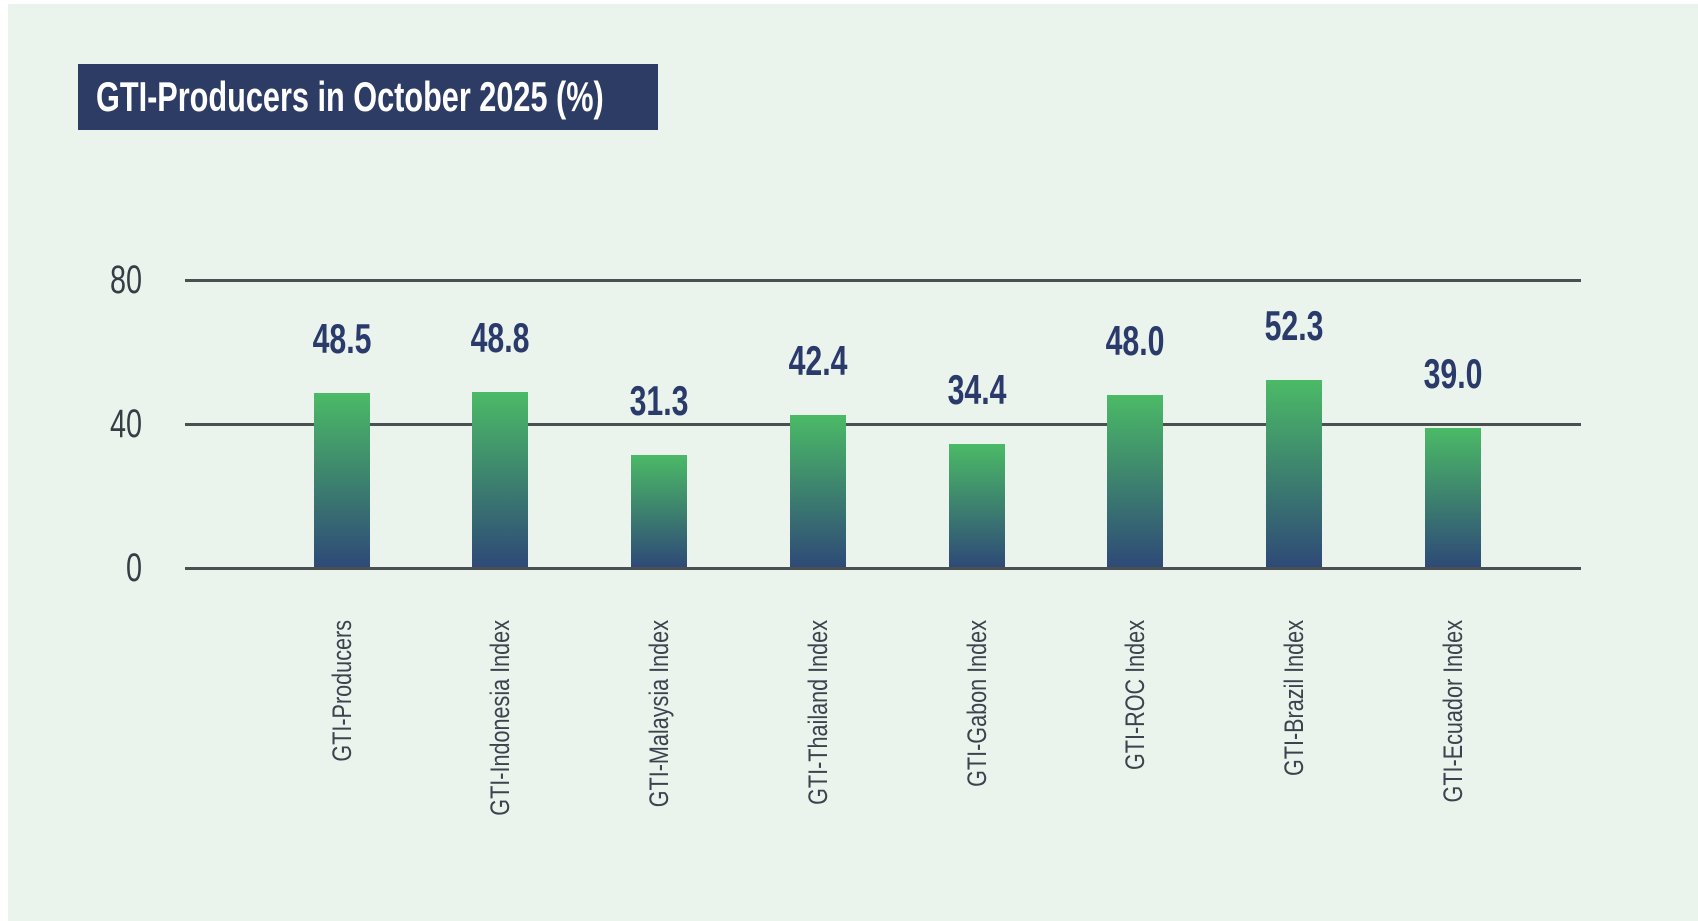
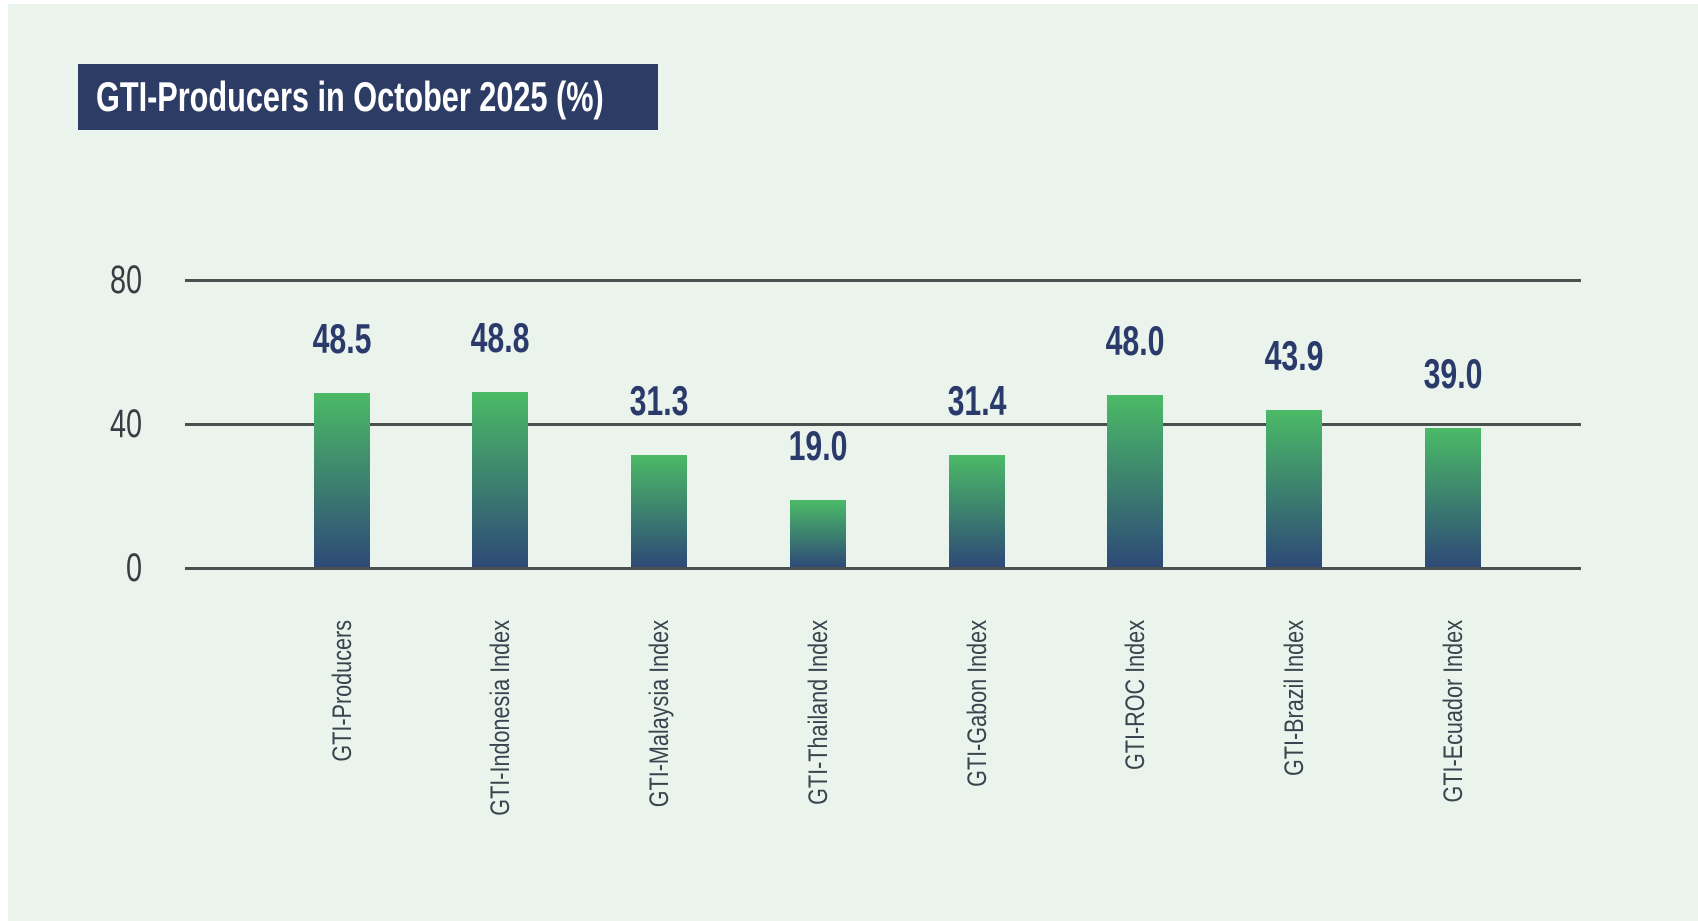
GTI-Thailand Index: 42.4 -> 19.0
GTI-Gabon Index: 34.4 -> 31.4
GTI-Brazil Index: 52.3 -> 43.9
